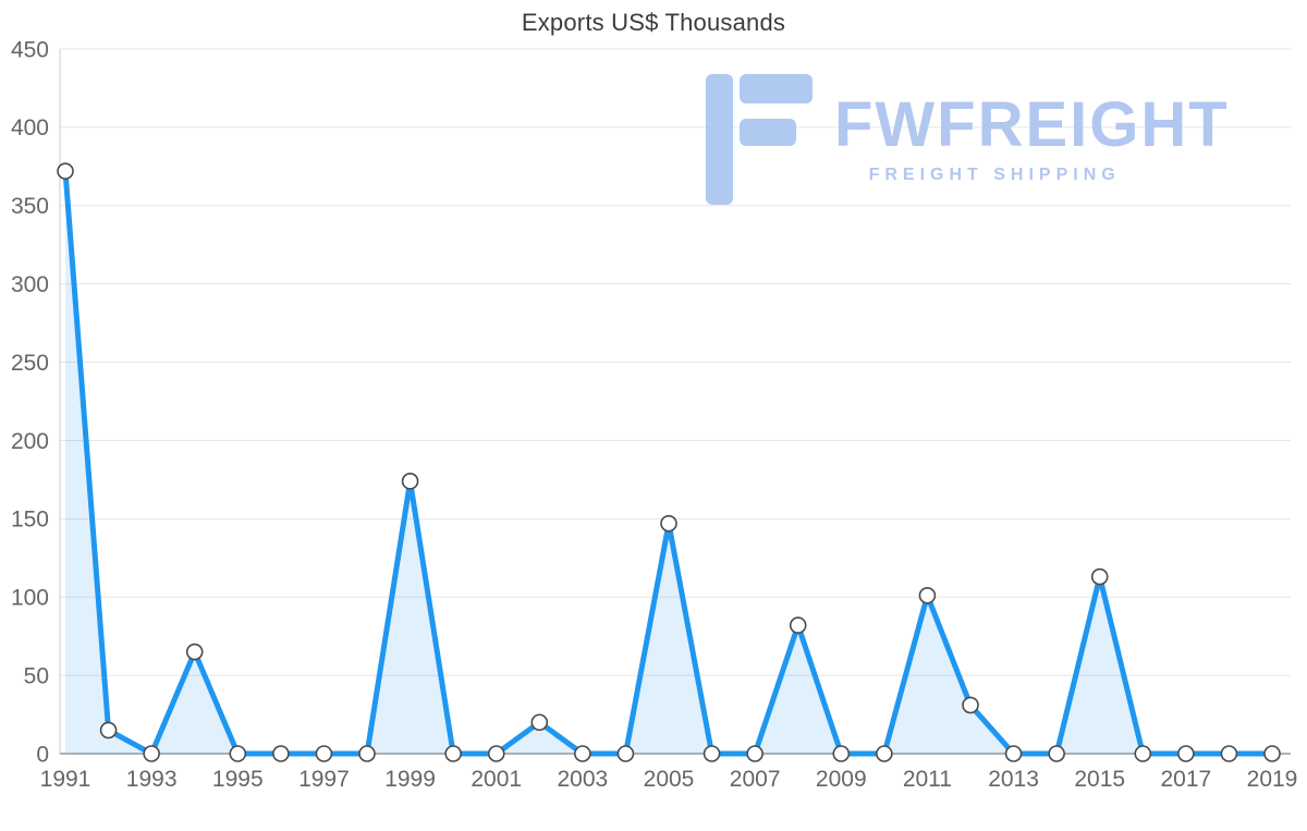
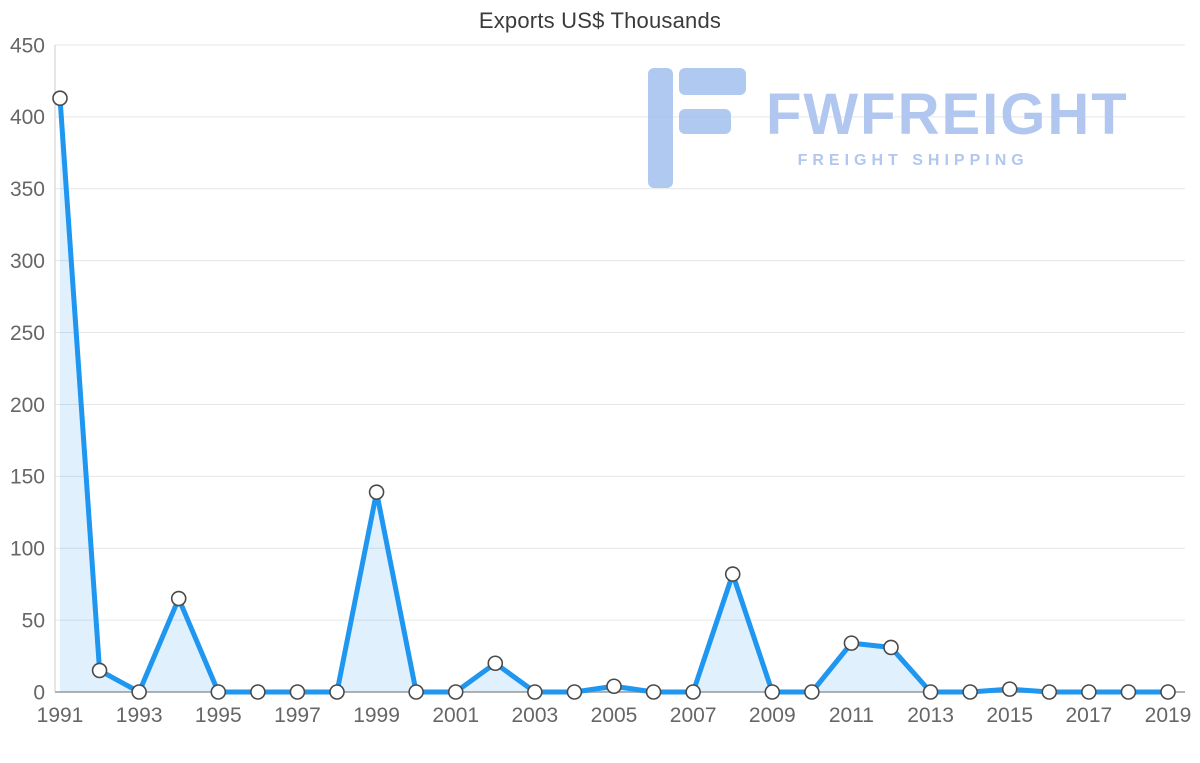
1991: 372 -> 413
1999: 174 -> 139
2005: 147 -> 4
2011: 101 -> 34
2015: 113 -> 2
